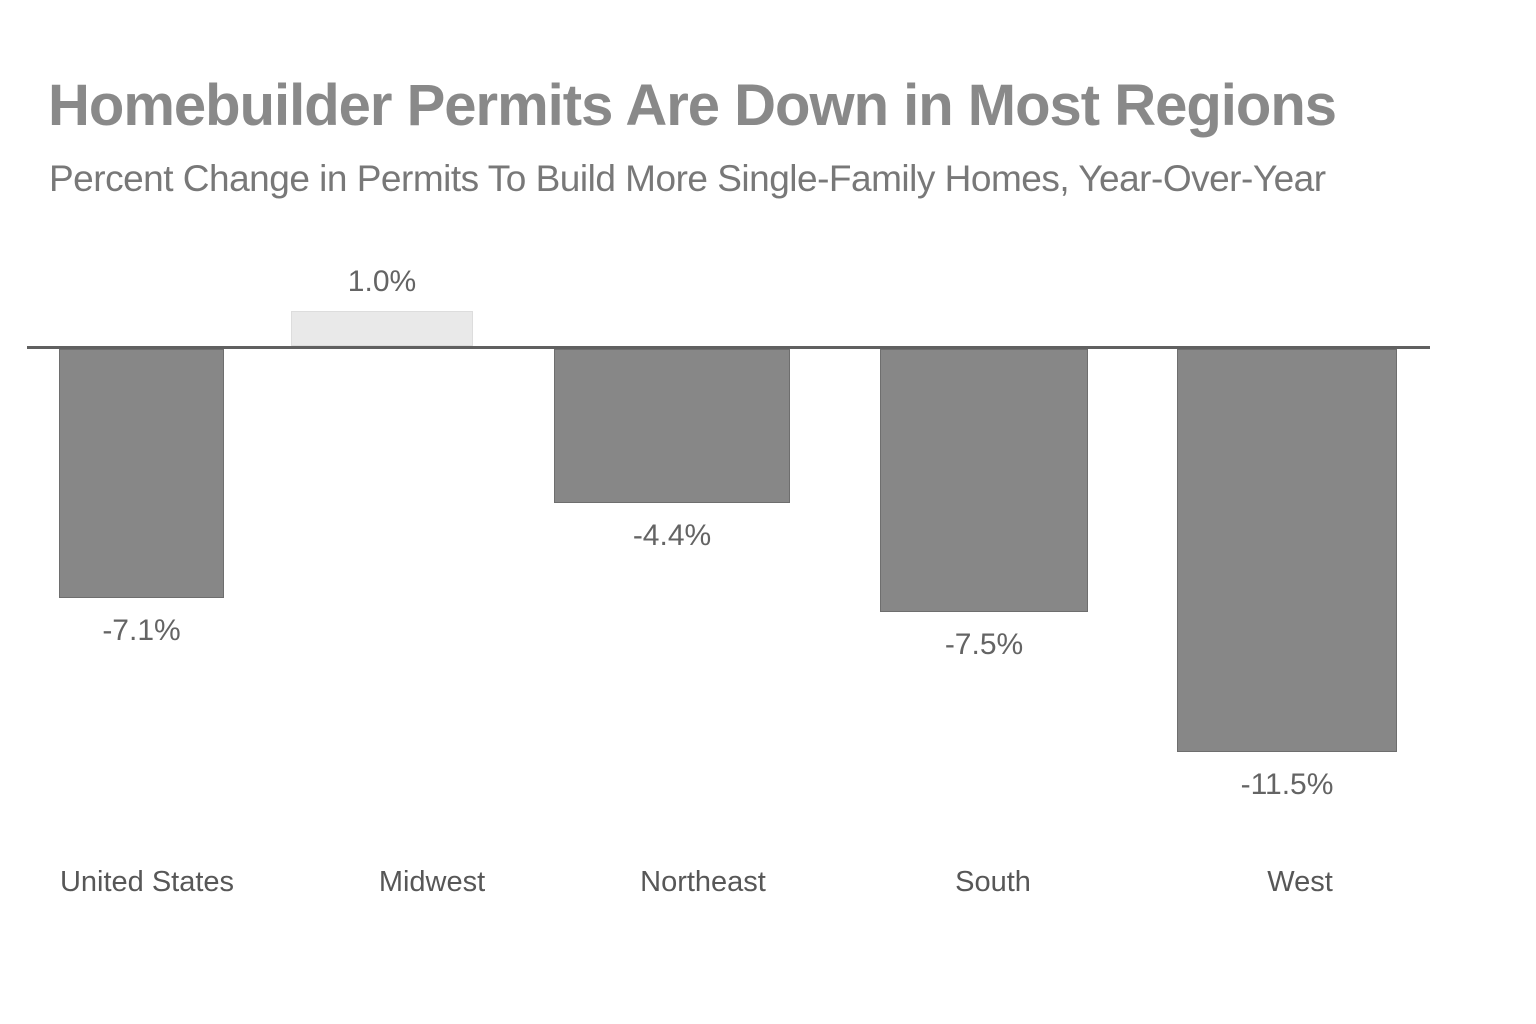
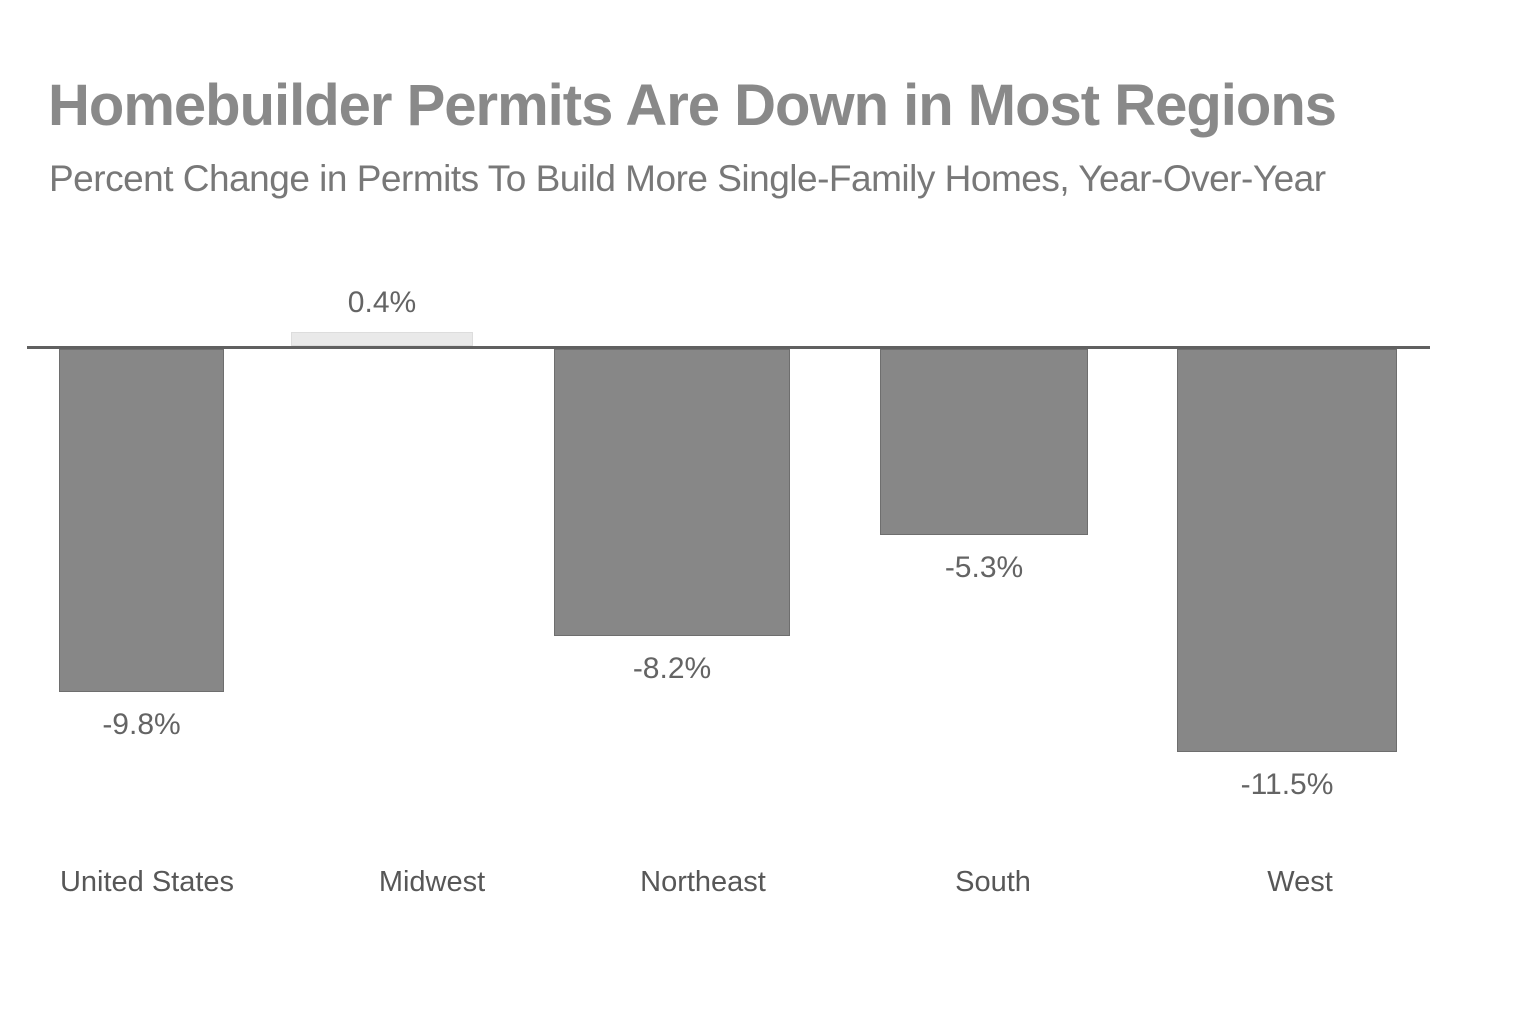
United States: -7.1% -> -9.8%
Midwest: 1.0% -> 0.4%
Northeast: -4.4% -> -8.2%
South: -7.5% -> -5.3%
